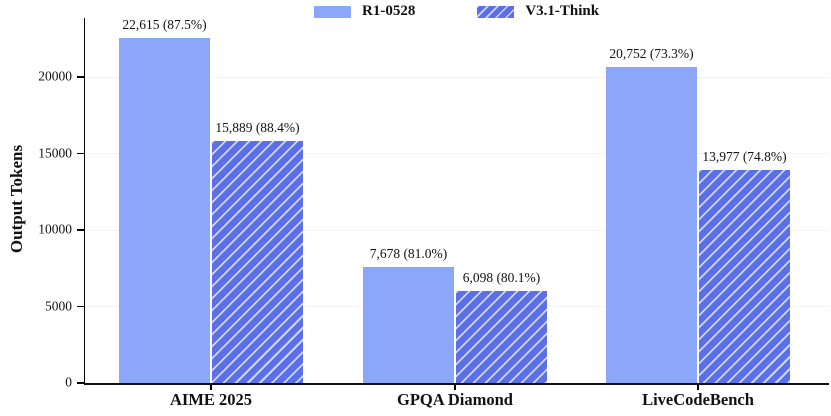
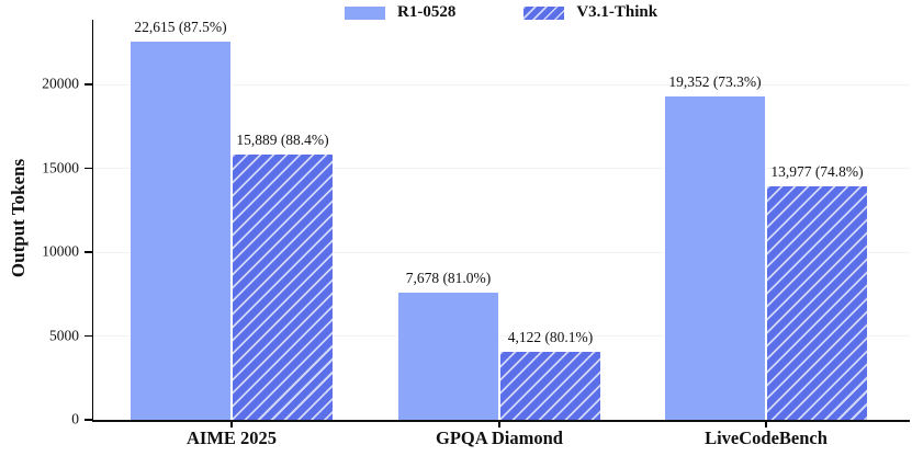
V3.1-Think/GPQA Diamond: 6,098 -> 4,122
R1-0528/LiveCodeBench: 20,752 -> 19,352
